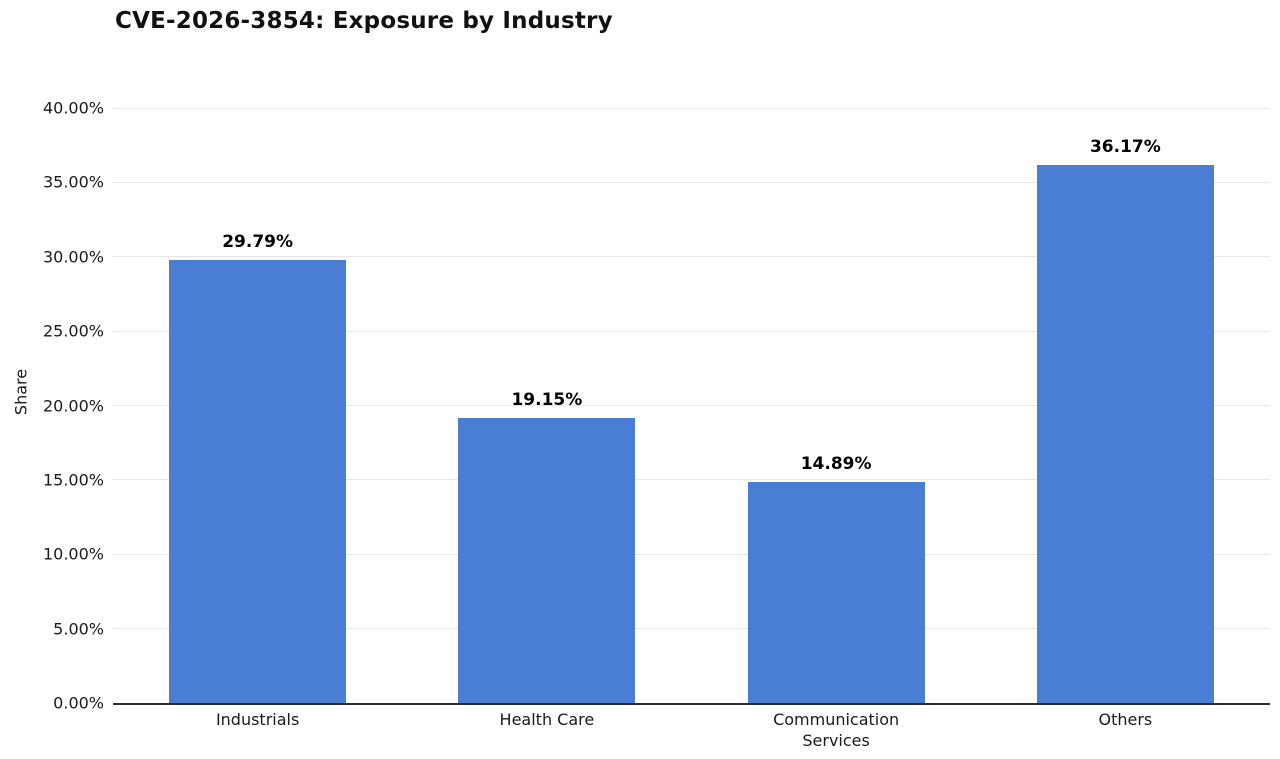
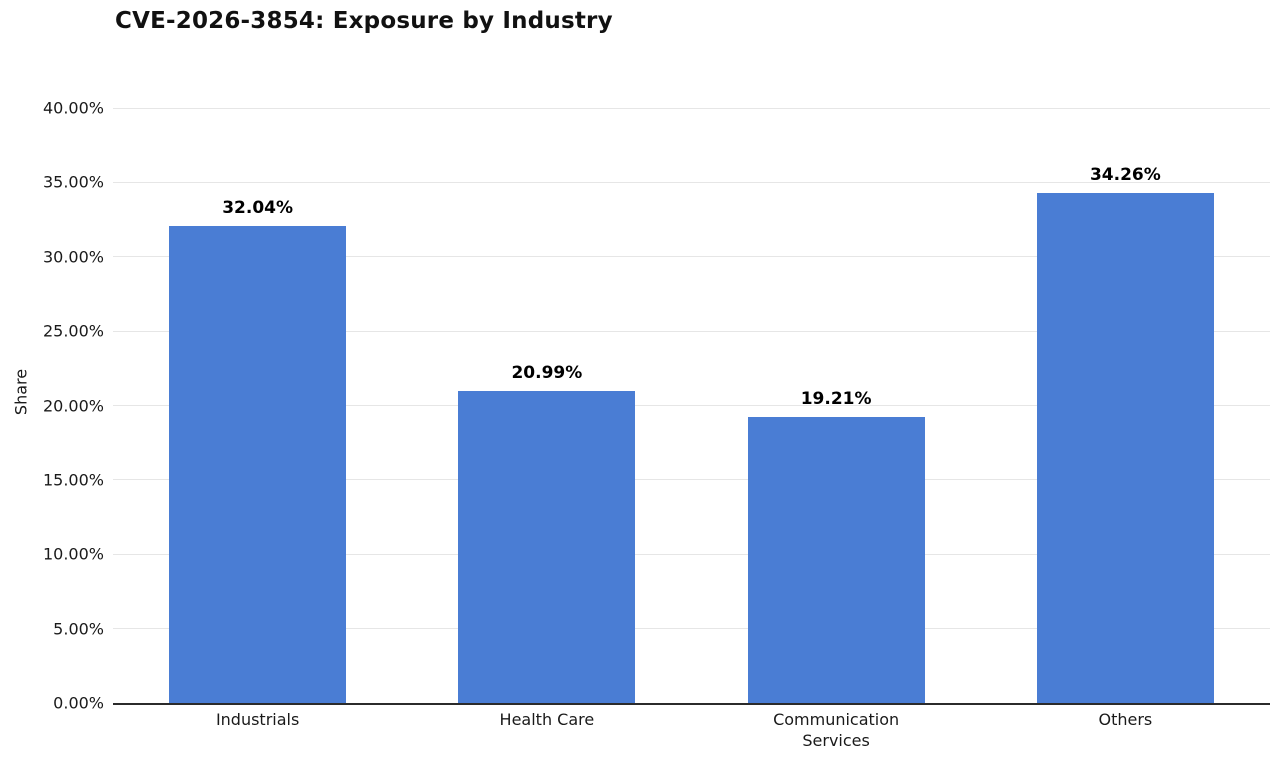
Industrials: 29.79% -> 32.04%
Health Care: 19.15% -> 20.99%
Communication Services: 14.89% -> 19.21%
Others: 36.17% -> 34.26%
